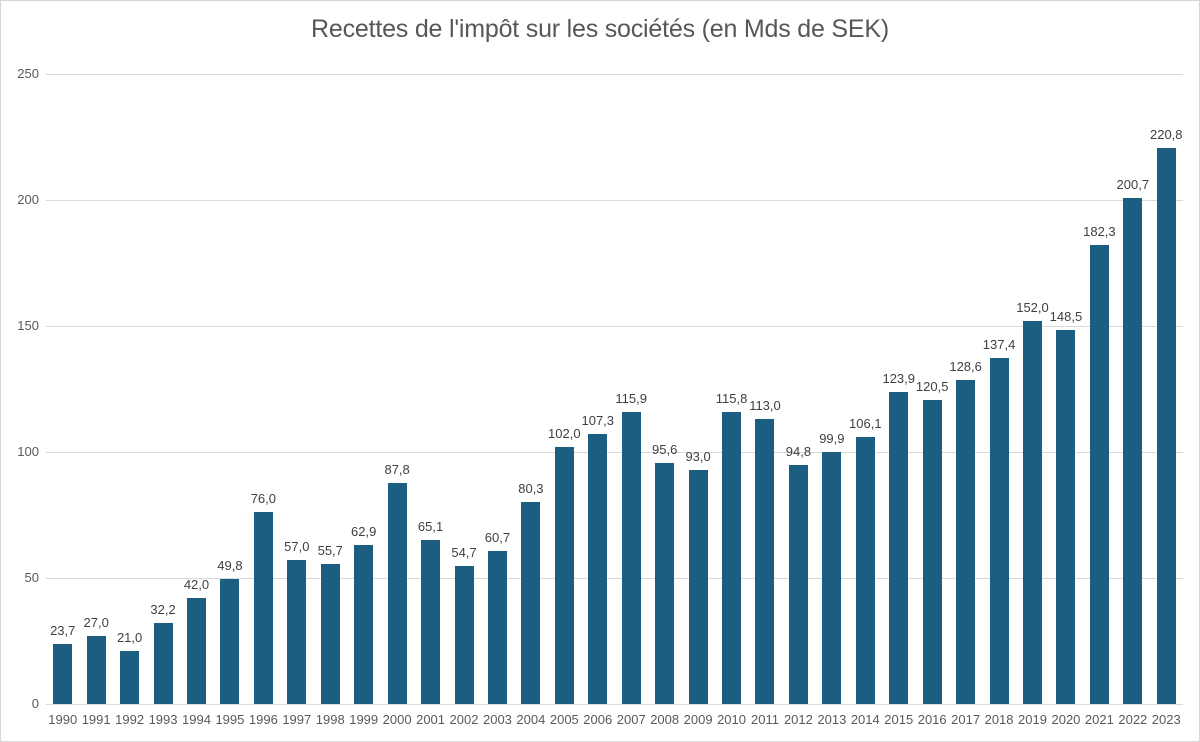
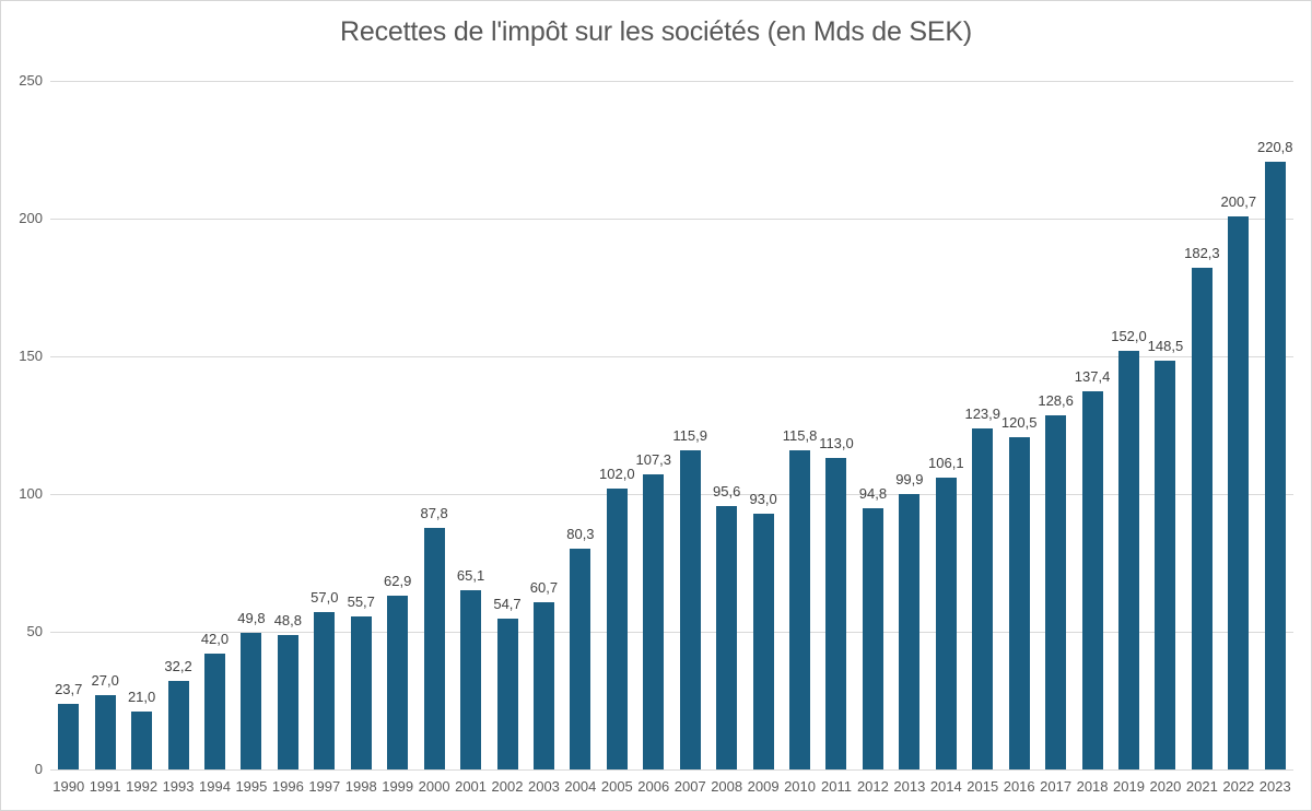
1996: 76,0 -> 48,8
